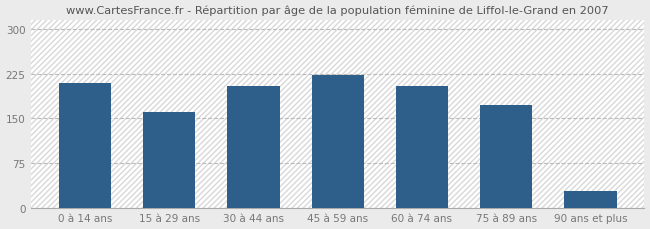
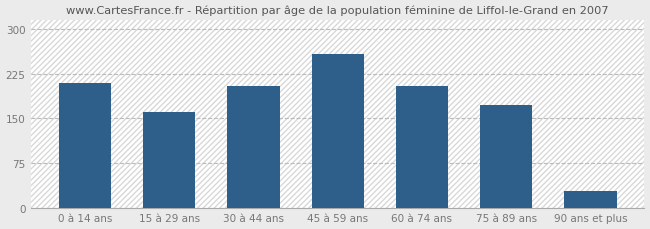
45 à 59 ans: 222 -> 258
